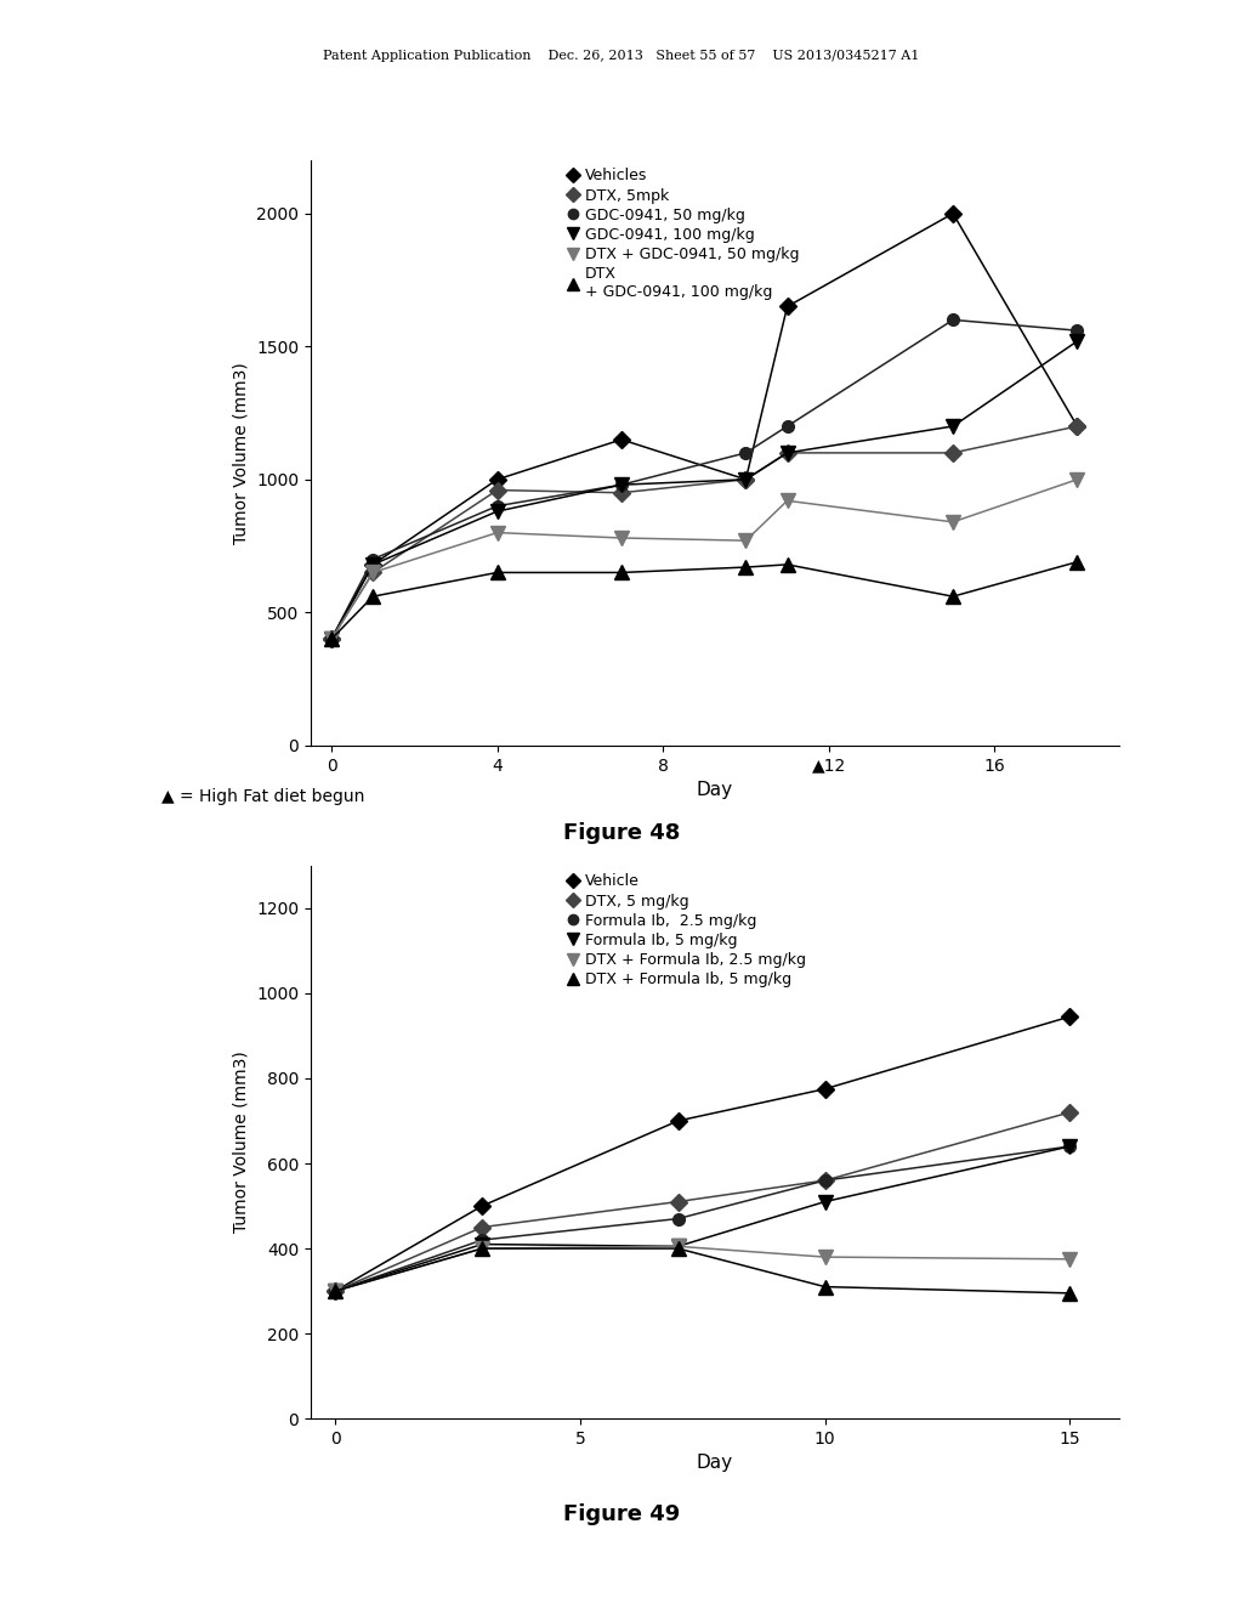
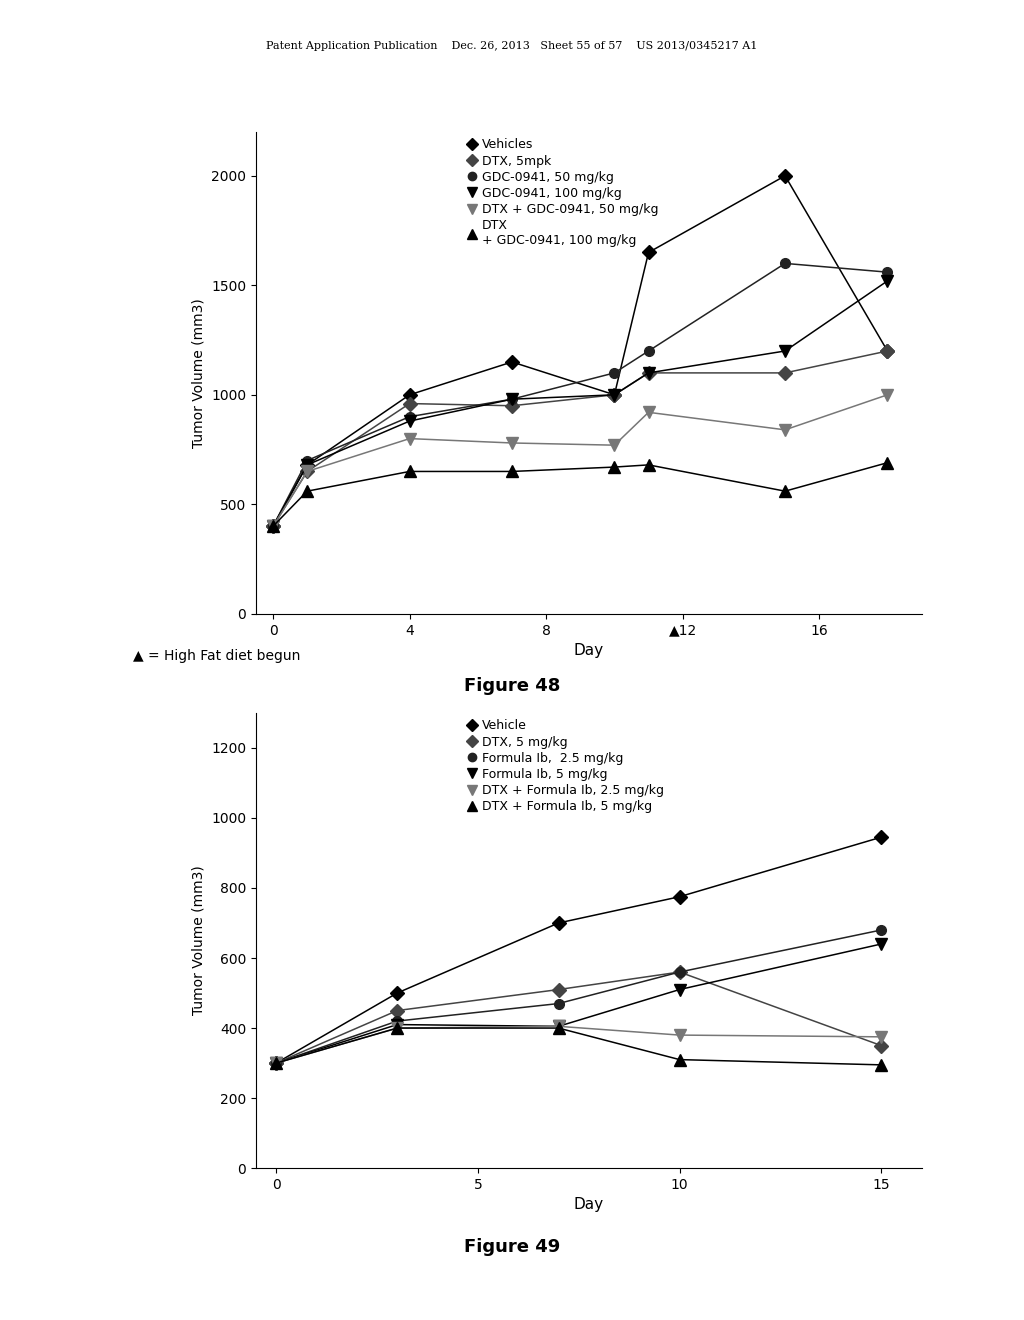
DTX, 5 mg/kg/15: 720 -> 350
Formula Ib, 2.5 mg/kg/15: 640 -> 680
